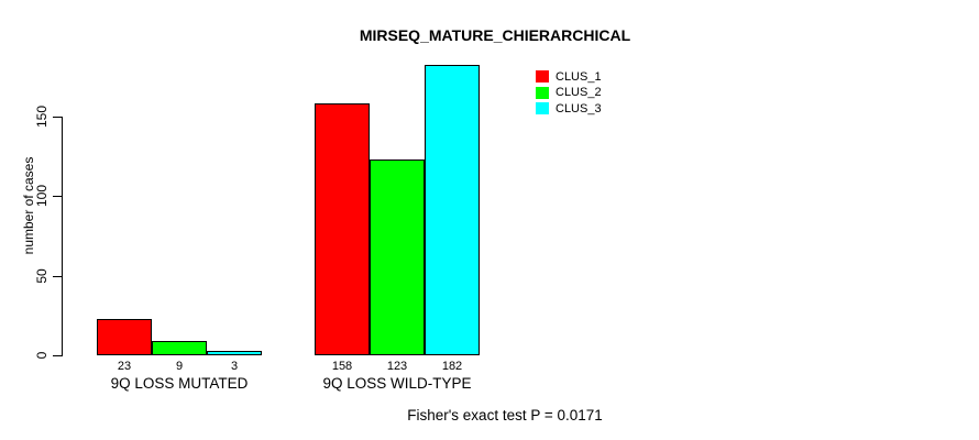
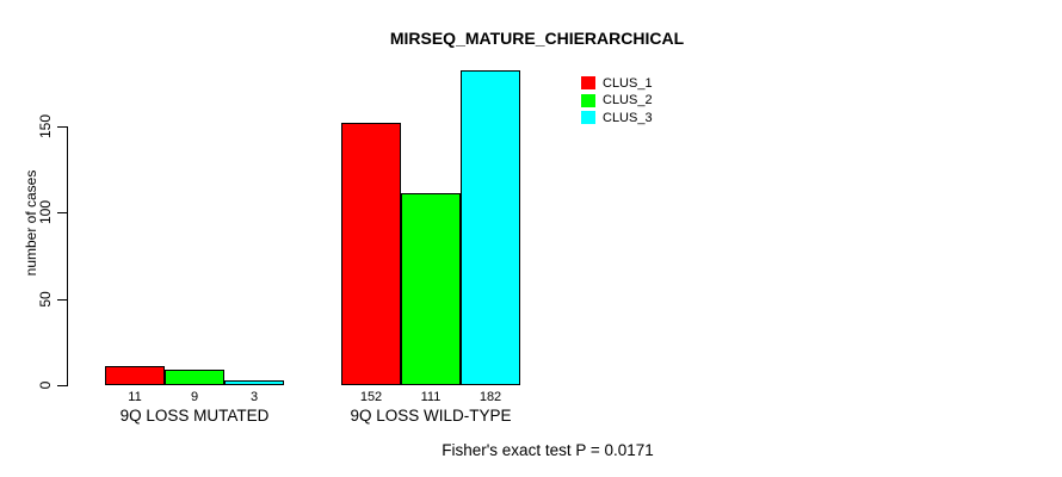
CLUS_1/9Q LOSS MUTATED: 23 -> 11
CLUS_1/9Q LOSS WILD-TYPE: 158 -> 152
CLUS_2/9Q LOSS WILD-TYPE: 123 -> 111
